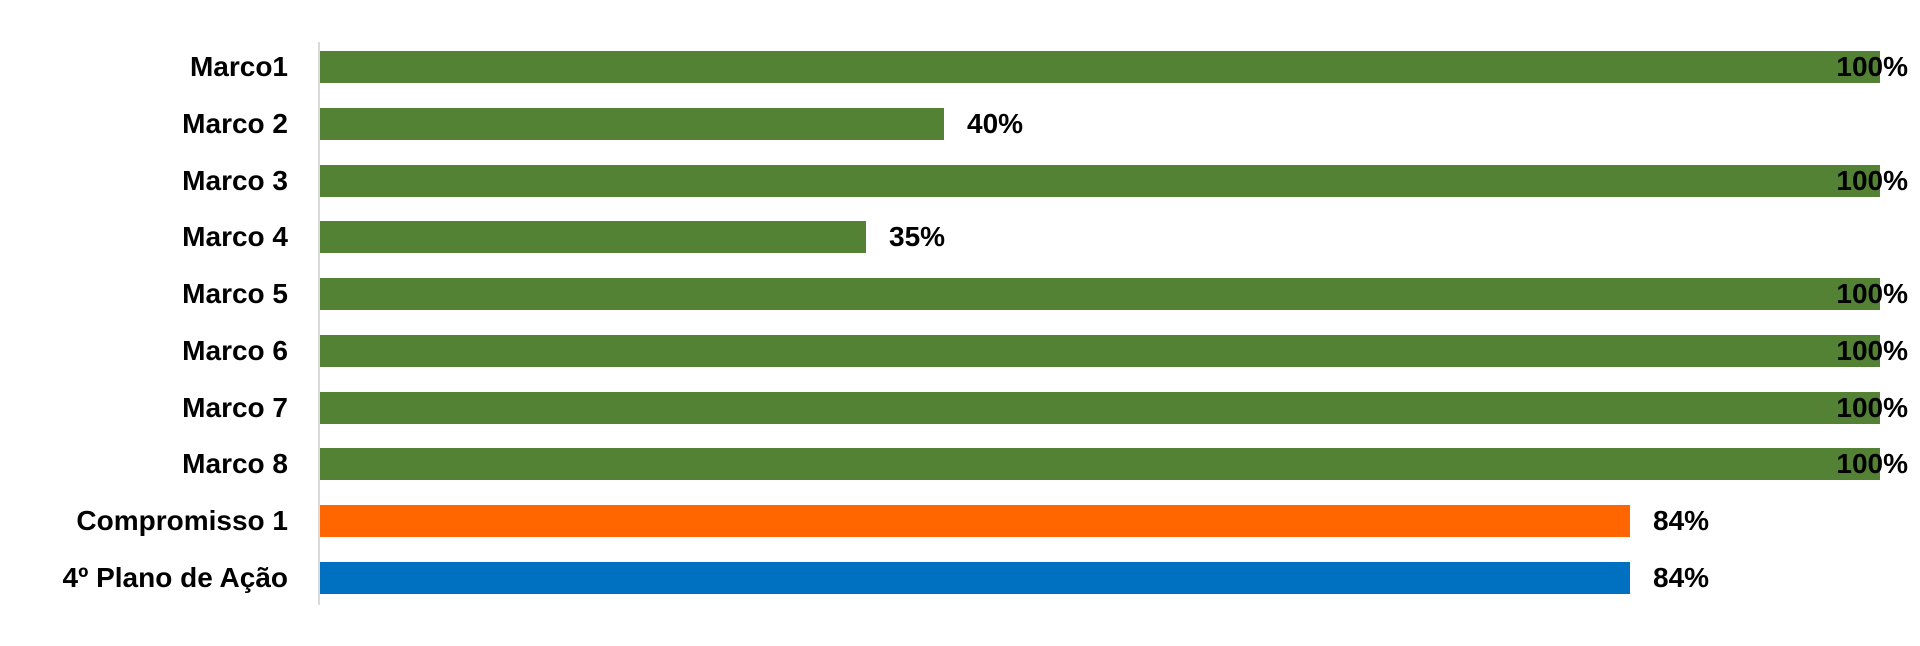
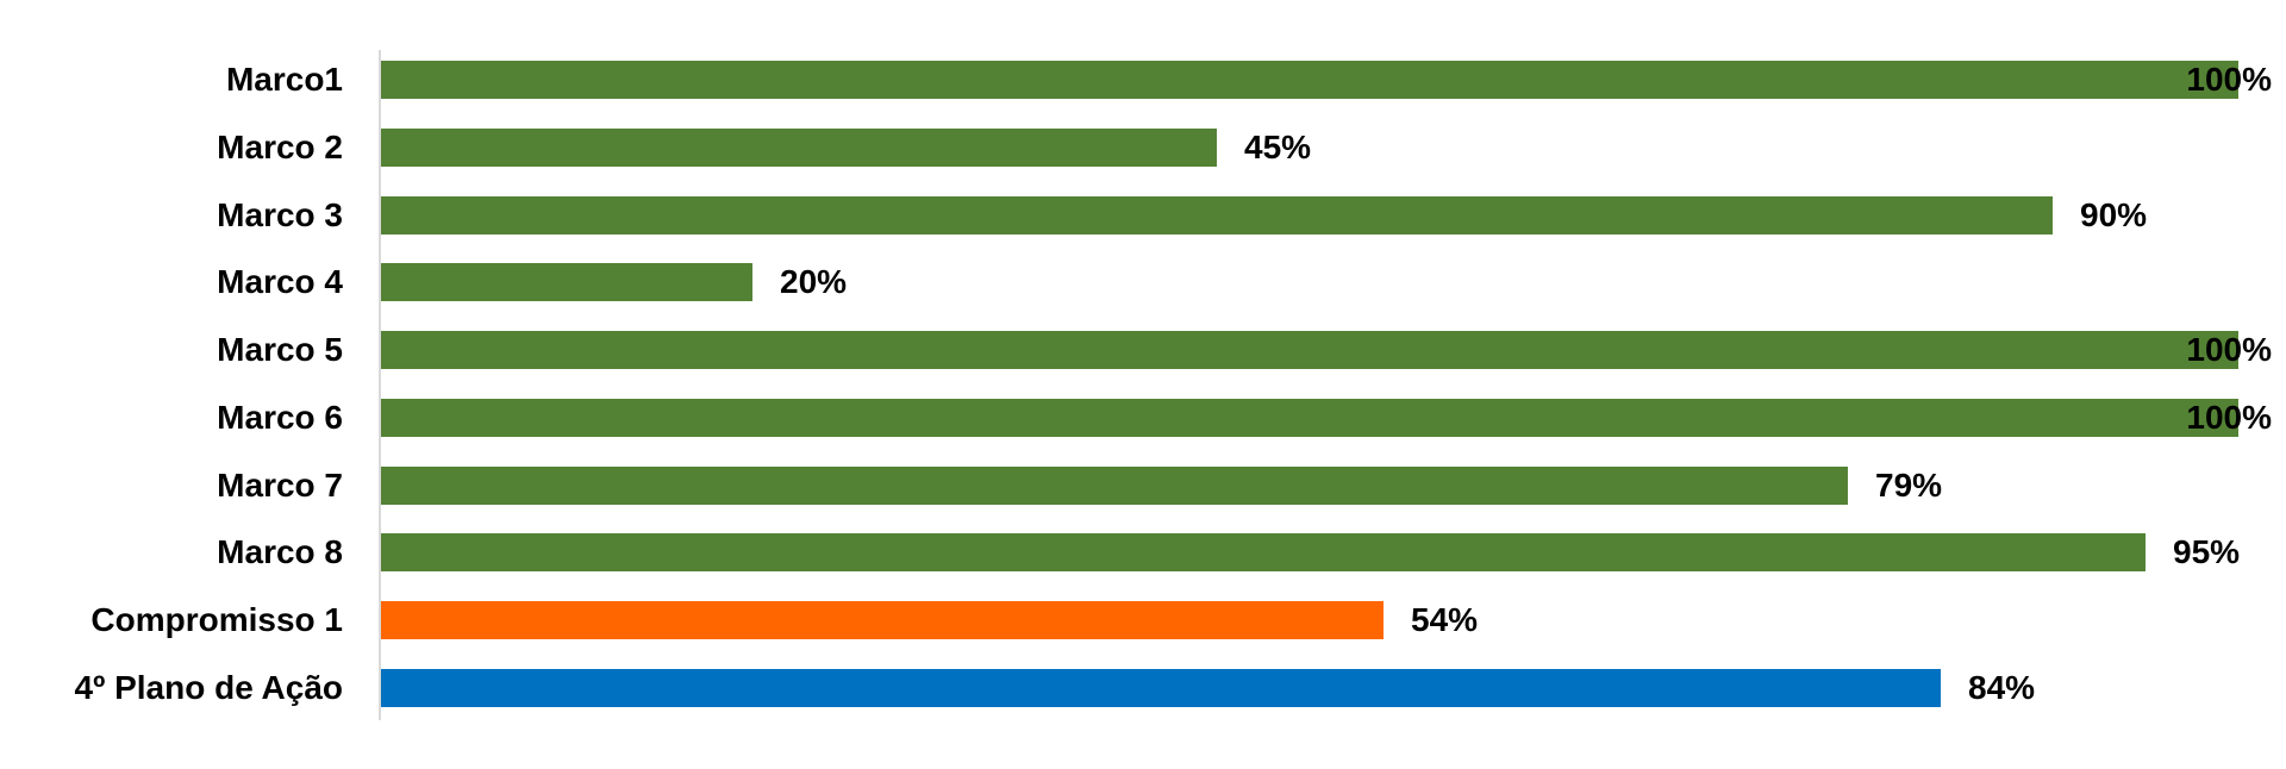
Marco 2: 40% -> 45%
Marco 3: 100% -> 90%
Marco 4: 35% -> 20%
Marco 7: 100% -> 79%
Marco 8: 100% -> 95%
Compromisso 1: 84% -> 54%
